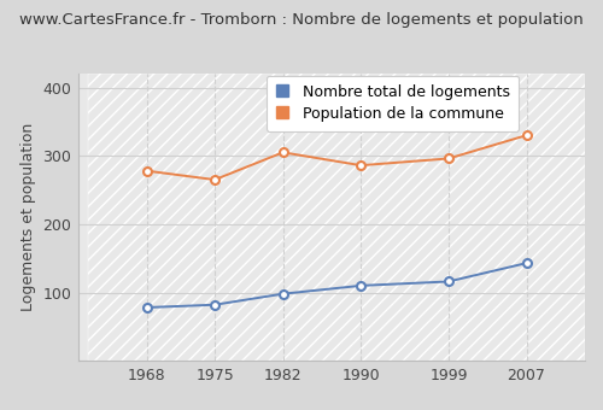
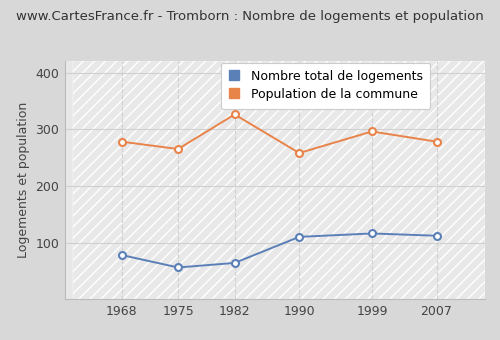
Nombre total de logements/1975: 82 -> 56
Nombre total de logements/1982: 98 -> 64
Population de la commune/1982: 305 -> 326
Population de la commune/1990: 286 -> 258
Nombre total de logements/2007: 143 -> 112
Population de la commune/2007: 330 -> 278
